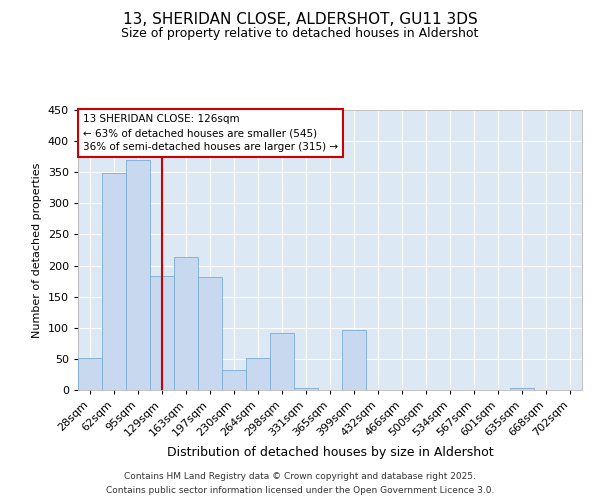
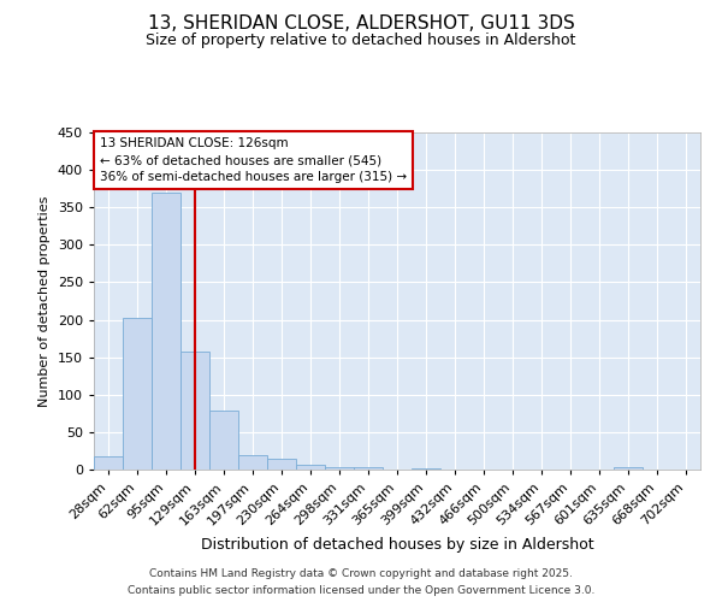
28sqm: 52 -> 18
62sqm: 348 -> 202
129sqm: 184 -> 158
163sqm: 214 -> 79
197sqm: 182 -> 20
230sqm: 32 -> 15
264sqm: 52 -> 7
298sqm: 92 -> 4
399sqm: 96 -> 2
